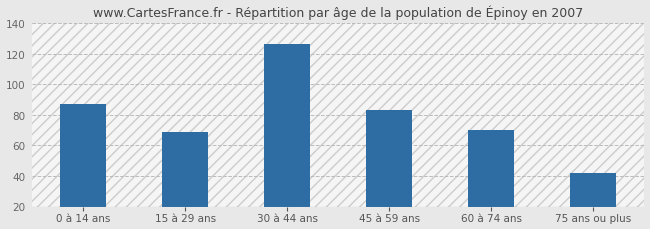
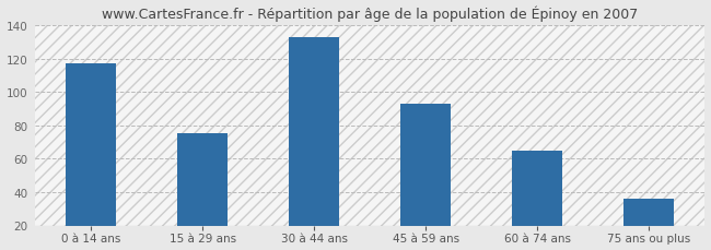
0 à 14 ans: 87 -> 117
15 à 29 ans: 69 -> 75
30 à 44 ans: 126 -> 133
45 à 59 ans: 83 -> 93
60 à 74 ans: 70 -> 65
75 ans ou plus: 42 -> 36
